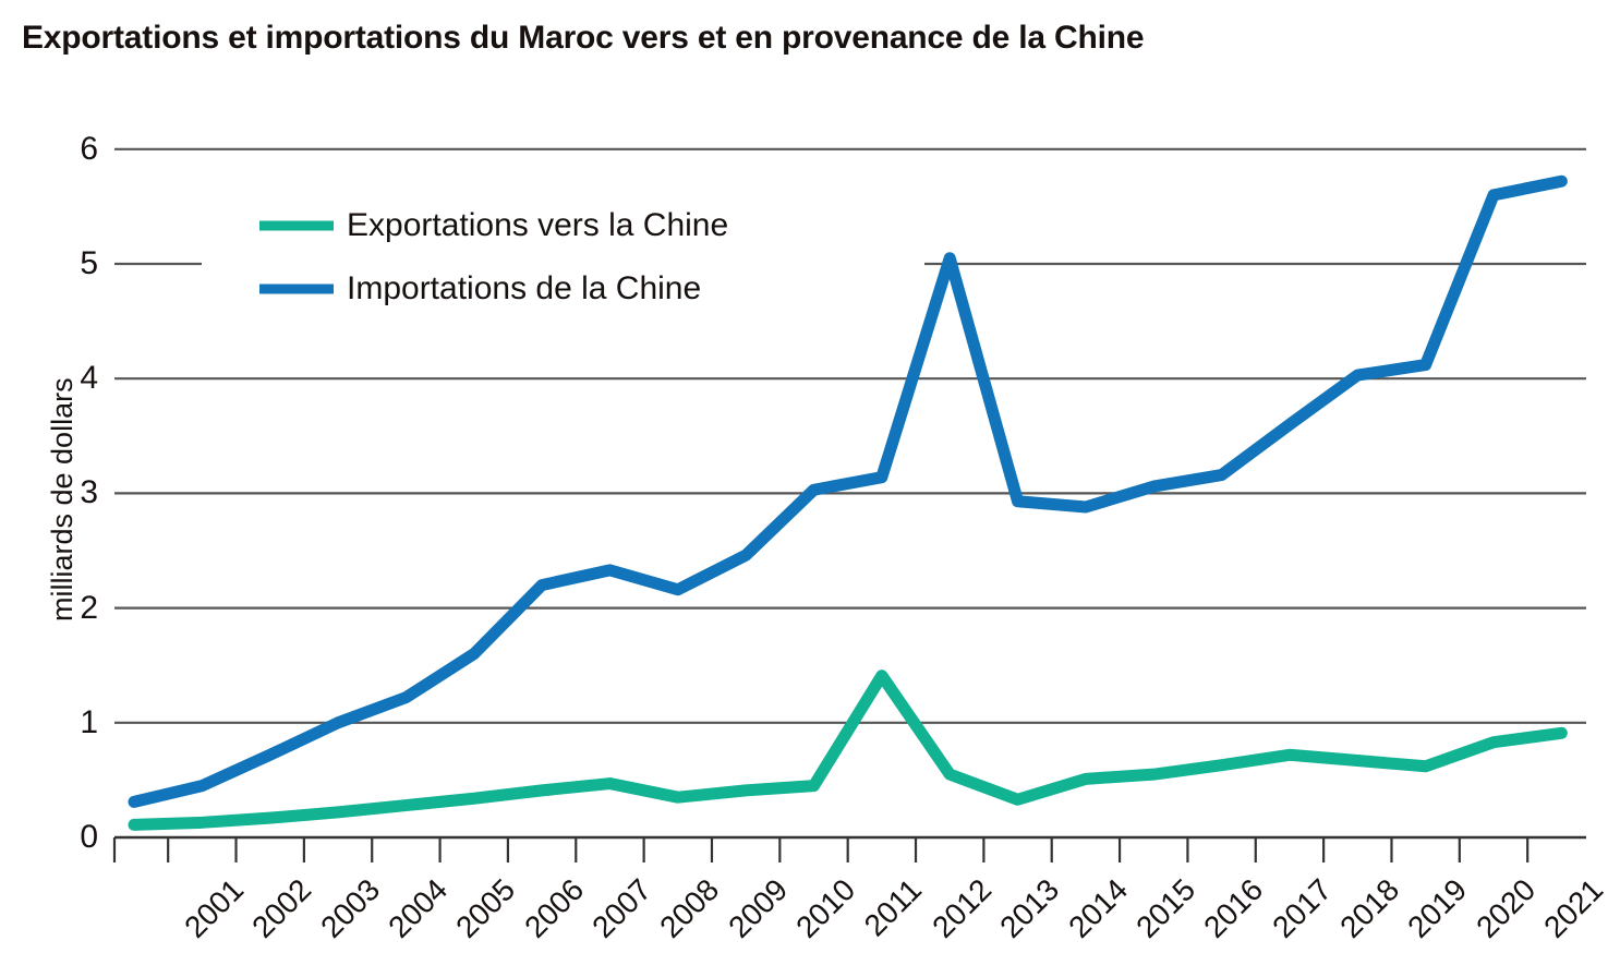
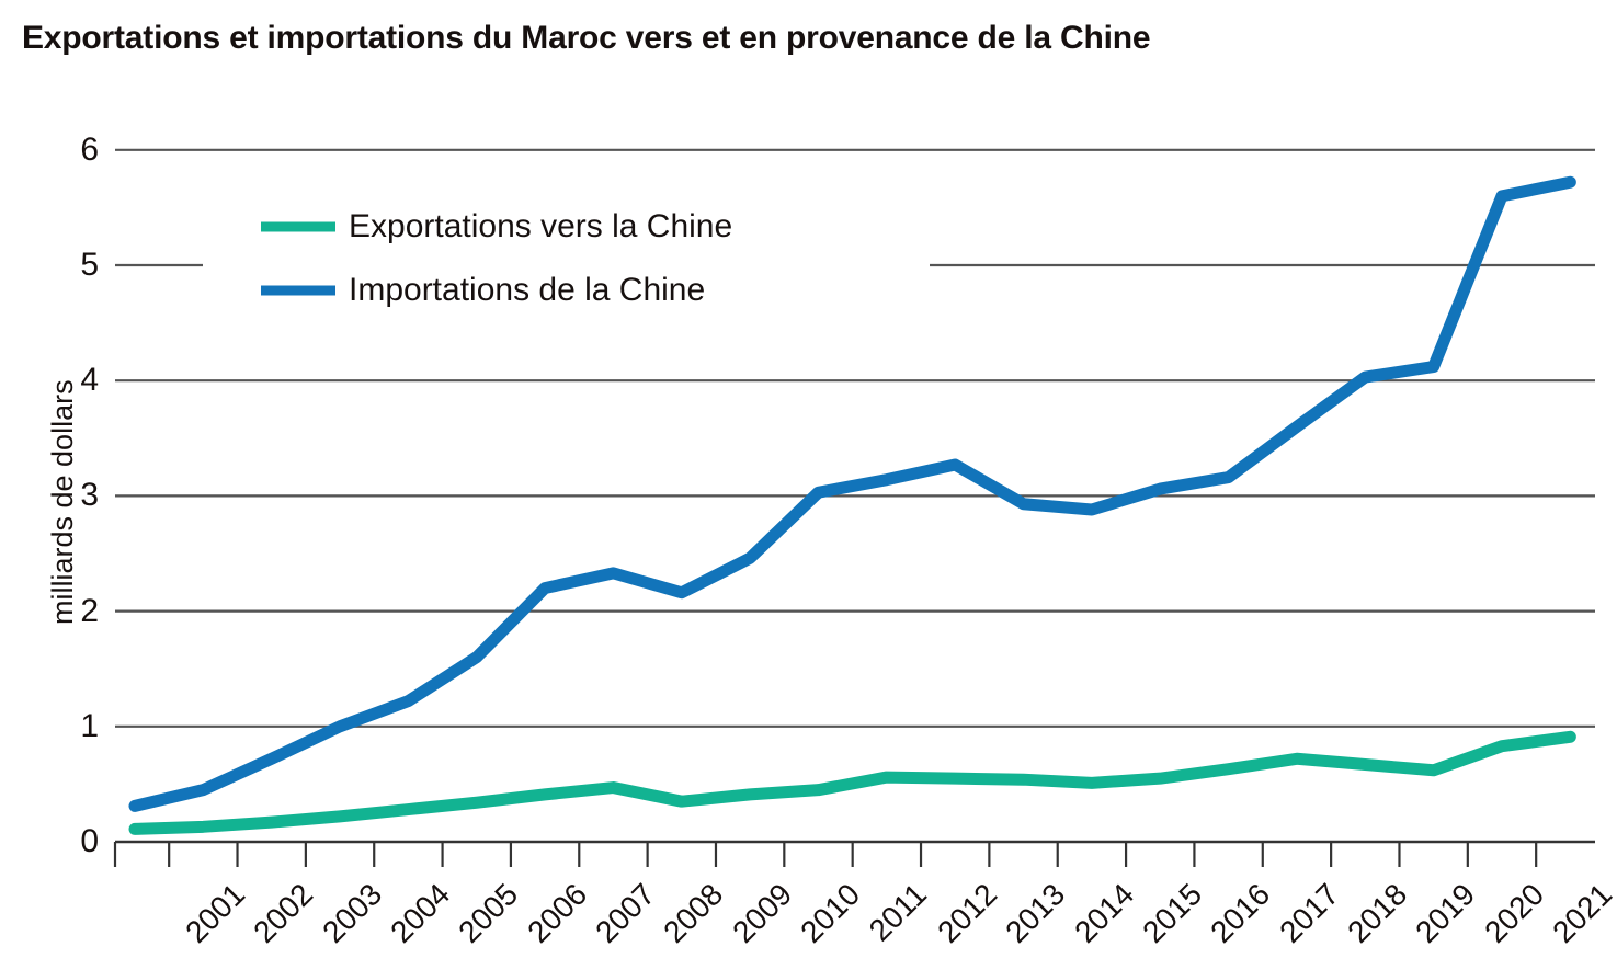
Exportations vers la Chine/2012: 1.41 -> 0.56
Importations de la Chine/2013: 5.05 -> 3.27
Exportations vers la Chine/2014: 0.33 -> 0.54
